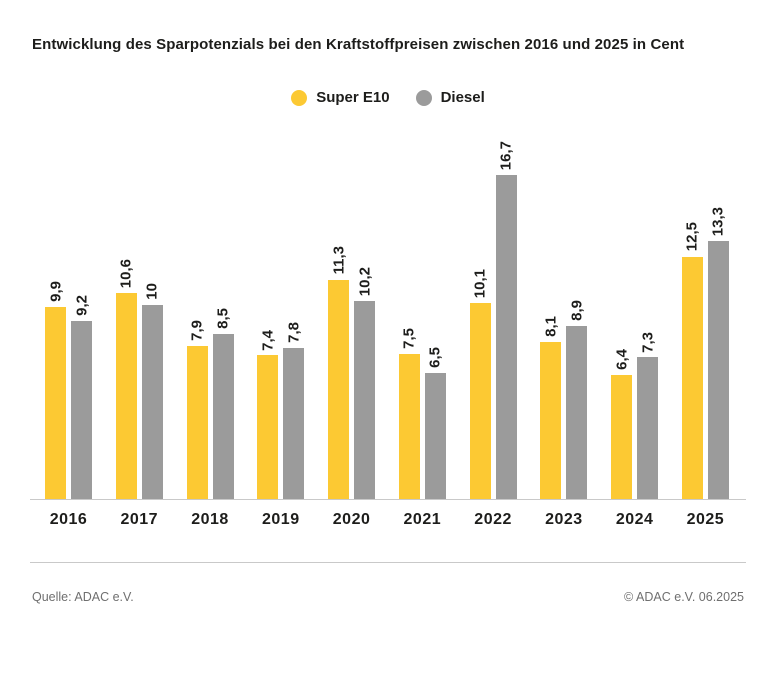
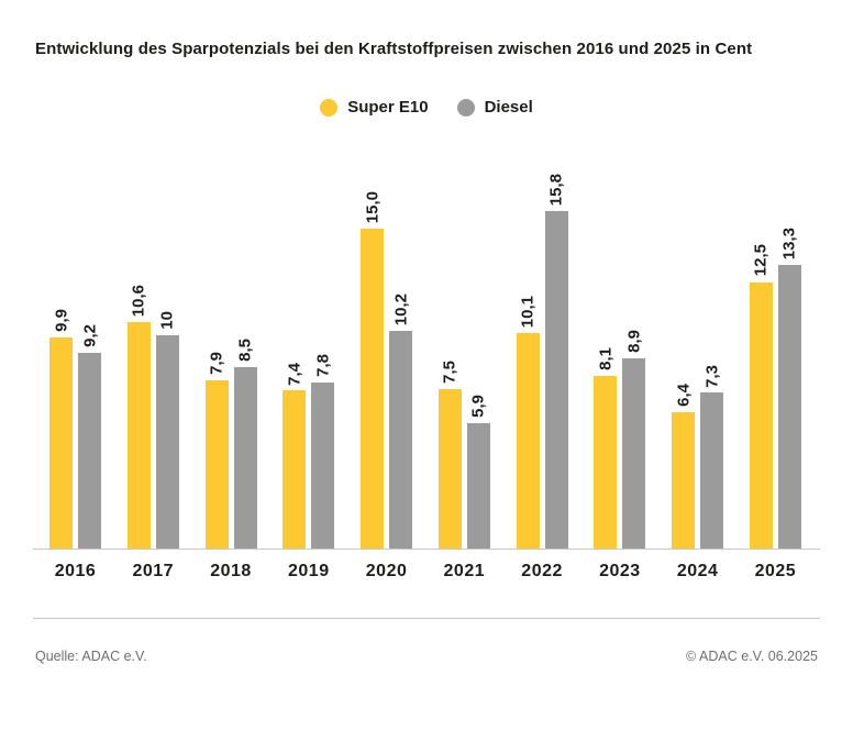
Super E10/2020: 11,3 -> 15,0
Diesel/2021: 6,5 -> 5,9
Diesel/2022: 16,7 -> 15,8
